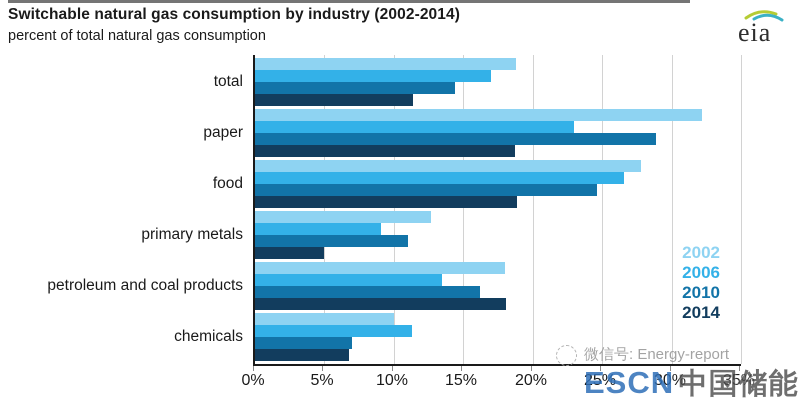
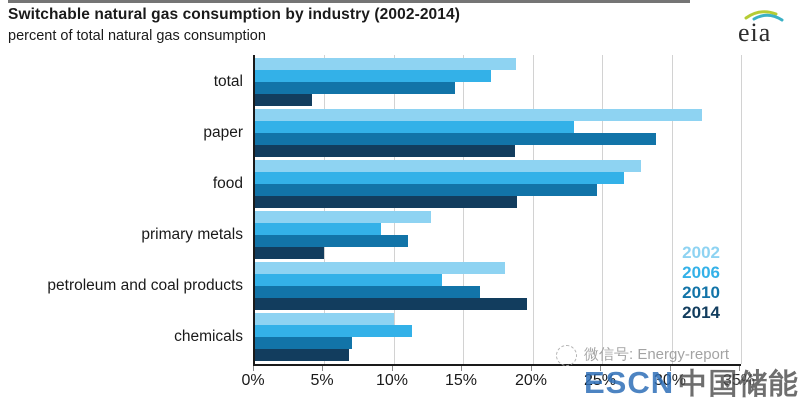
2014/total: 11.4% -> 4.1%
2014/petroleum and coal products: 18.1% -> 19.6%
